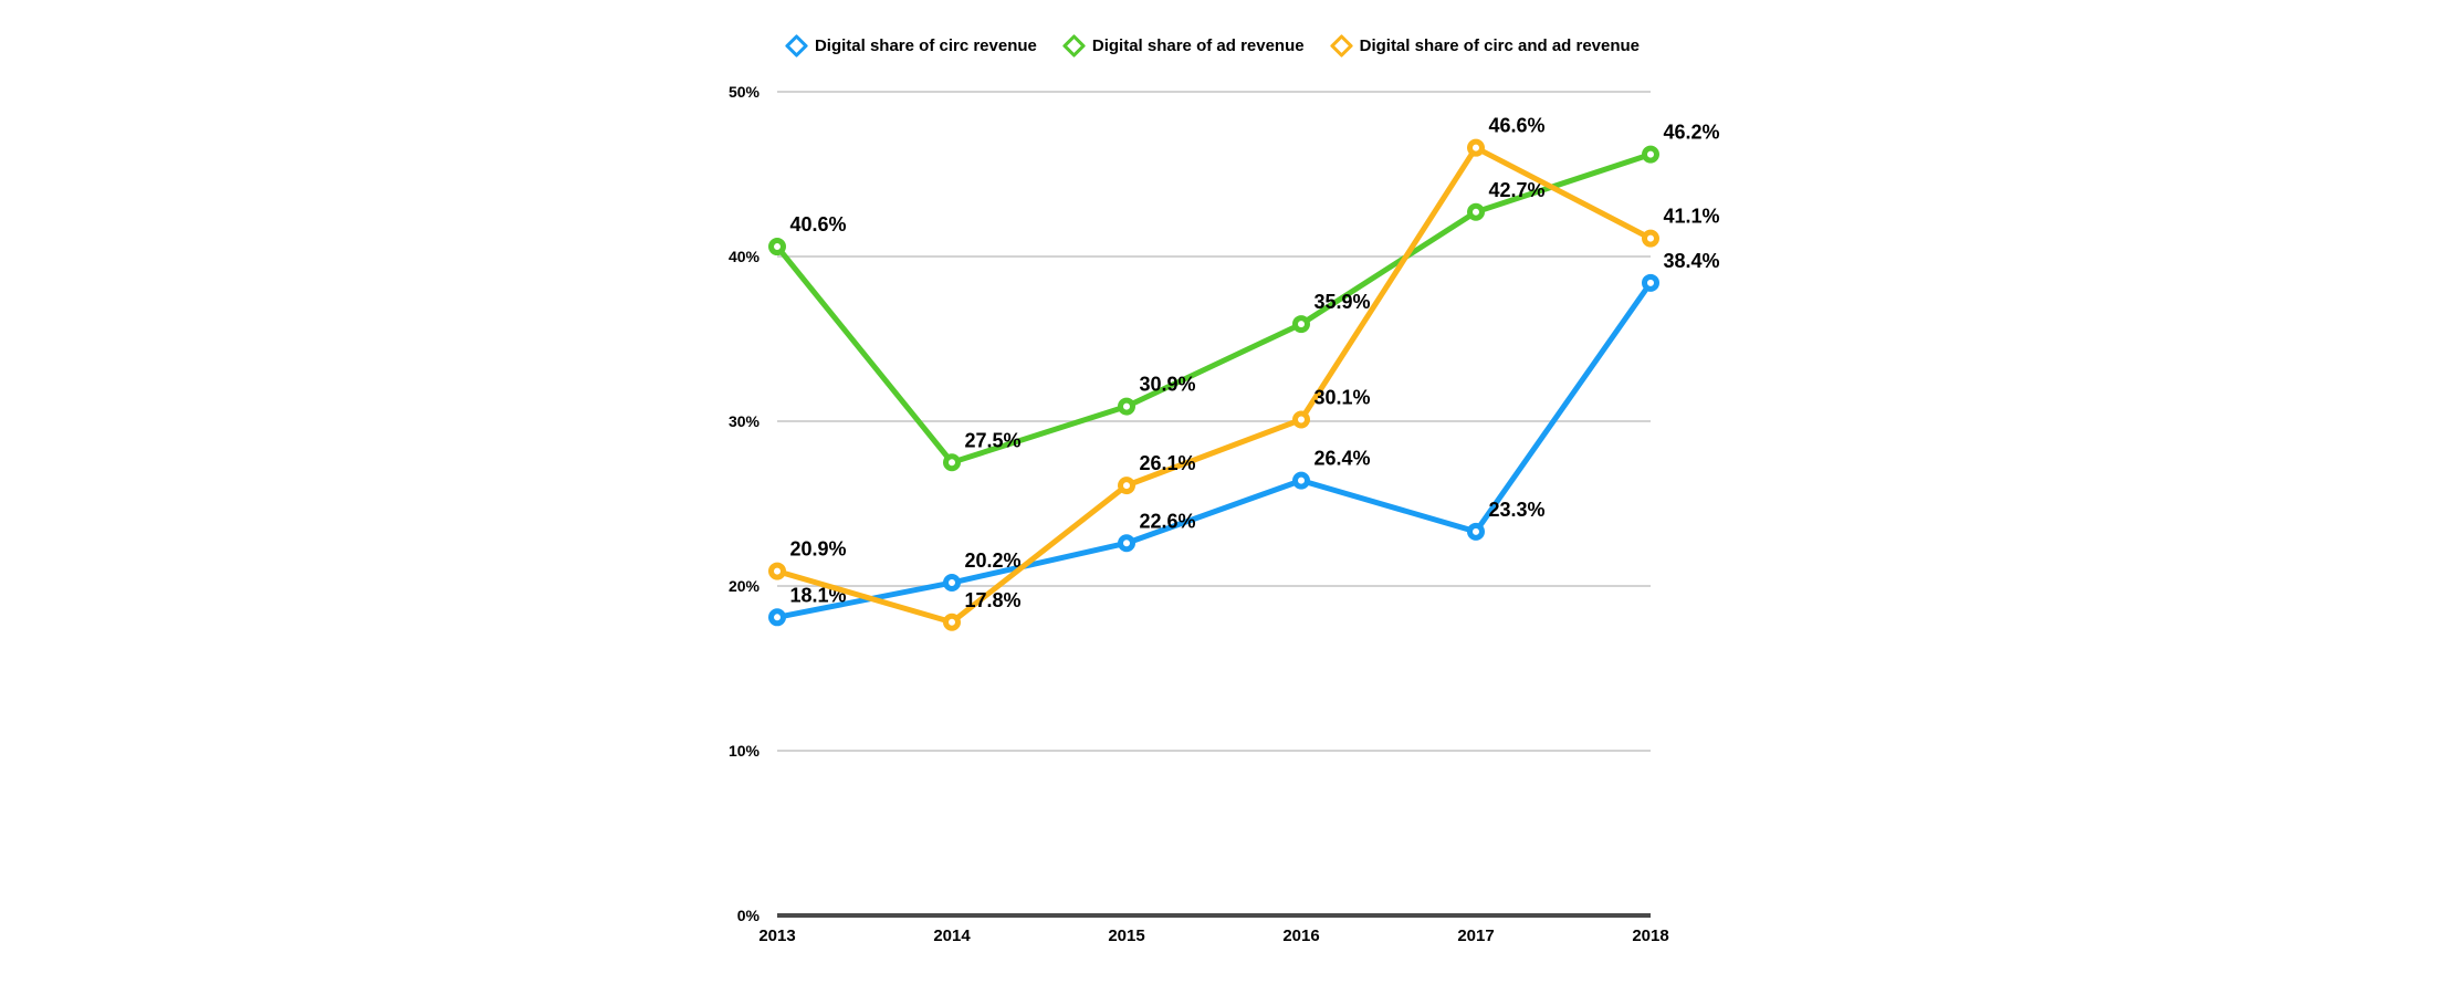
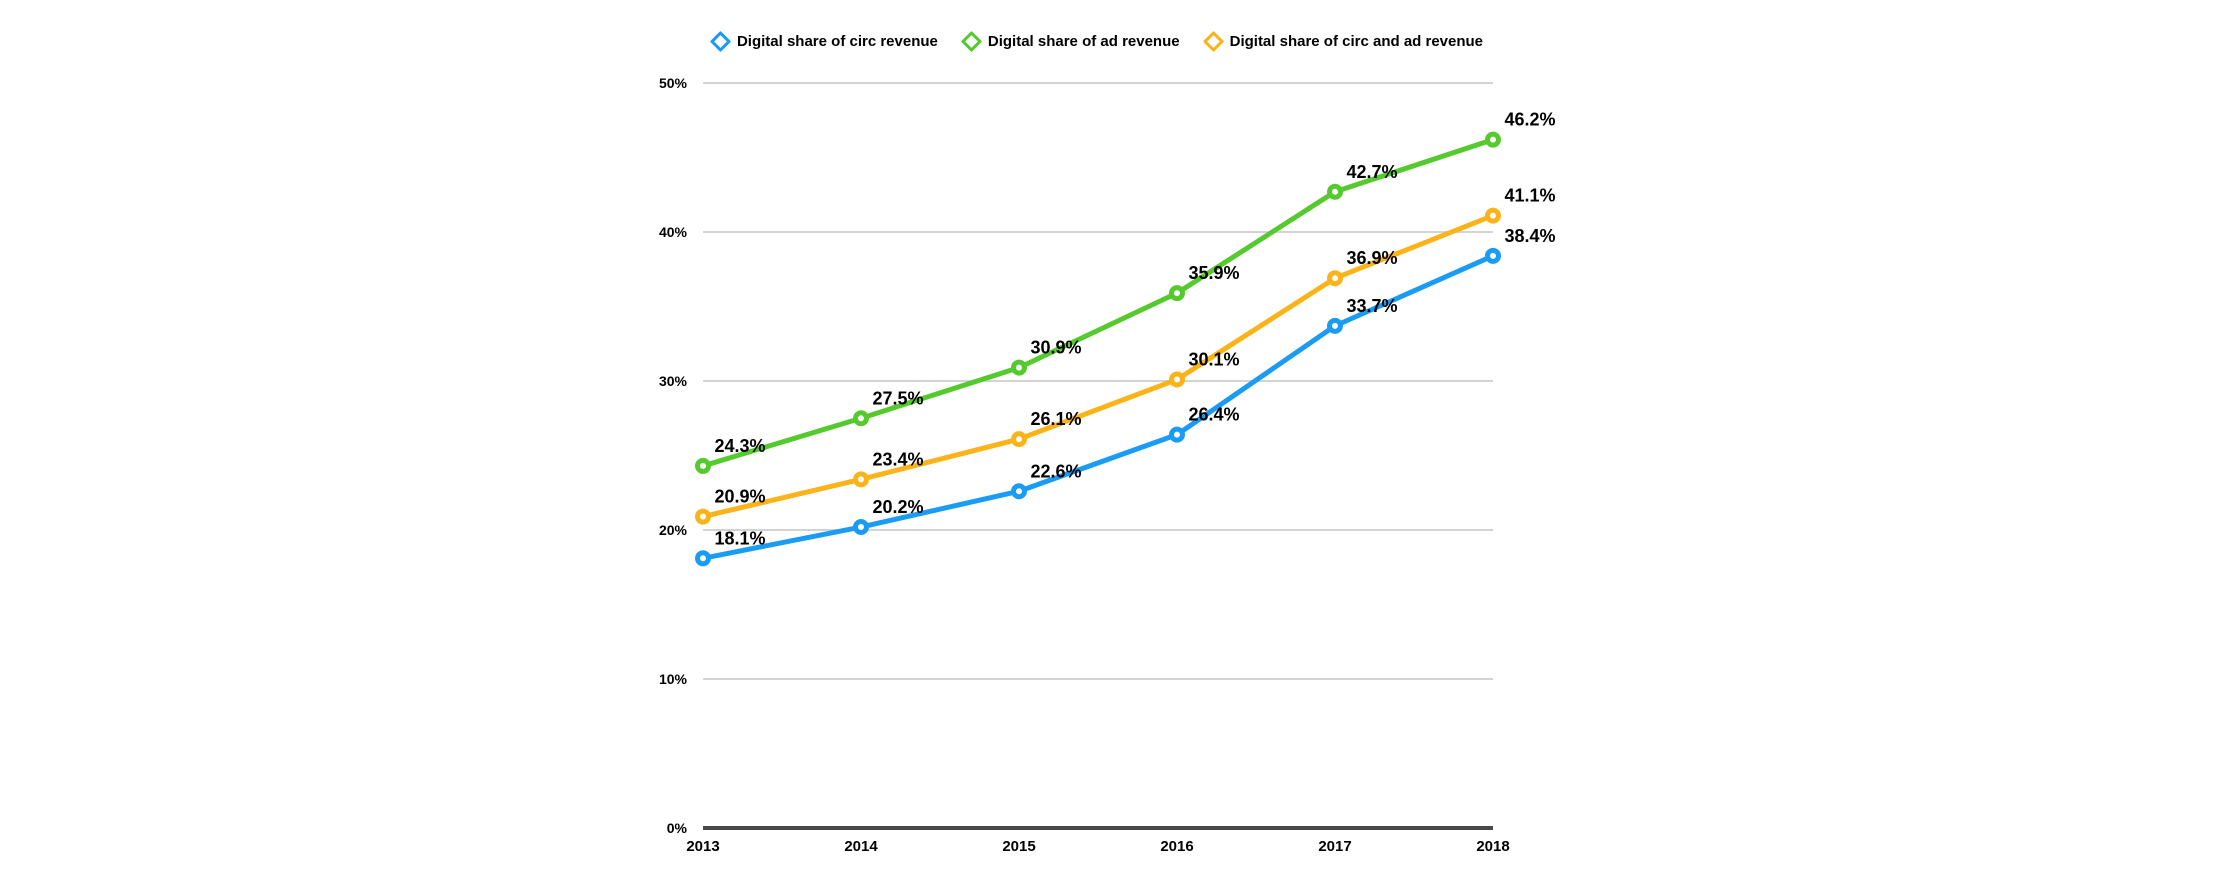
Digital share of ad revenue/2013: 40.6% -> 24.3%
Digital share of circ and ad revenue/2014: 17.8% -> 23.4%
Digital share of circ revenue/2017: 23.3% -> 33.7%
Digital share of circ and ad revenue/2017: 46.6% -> 36.9%
